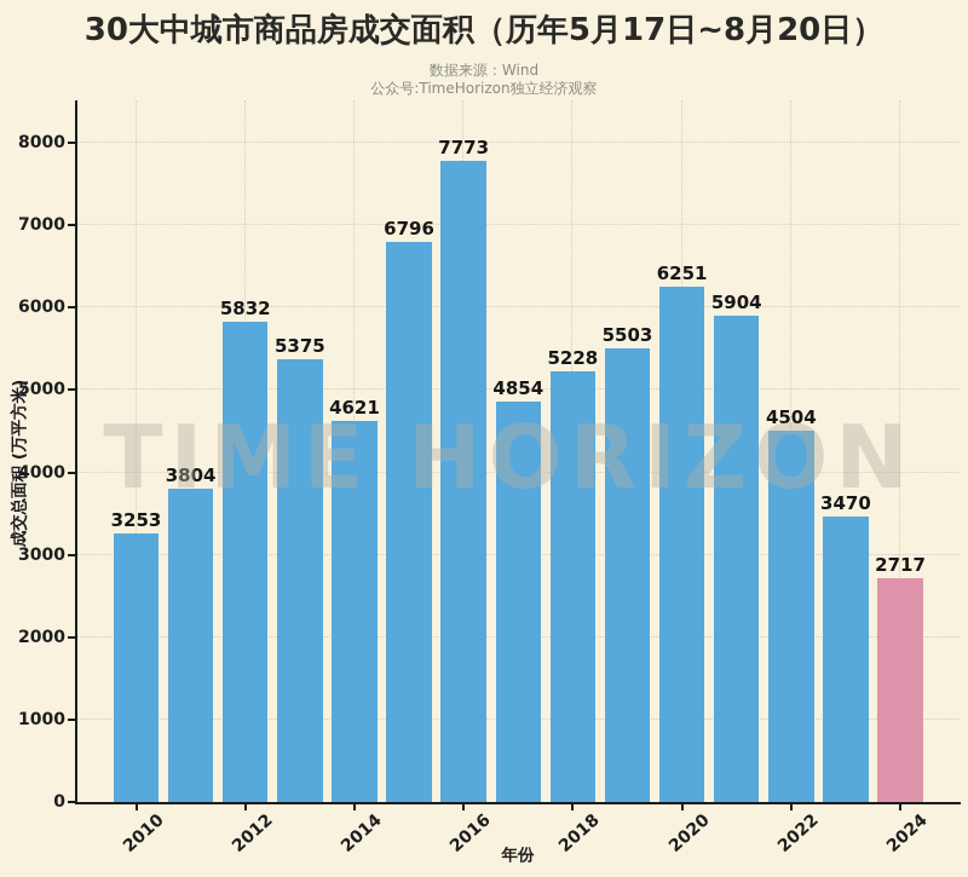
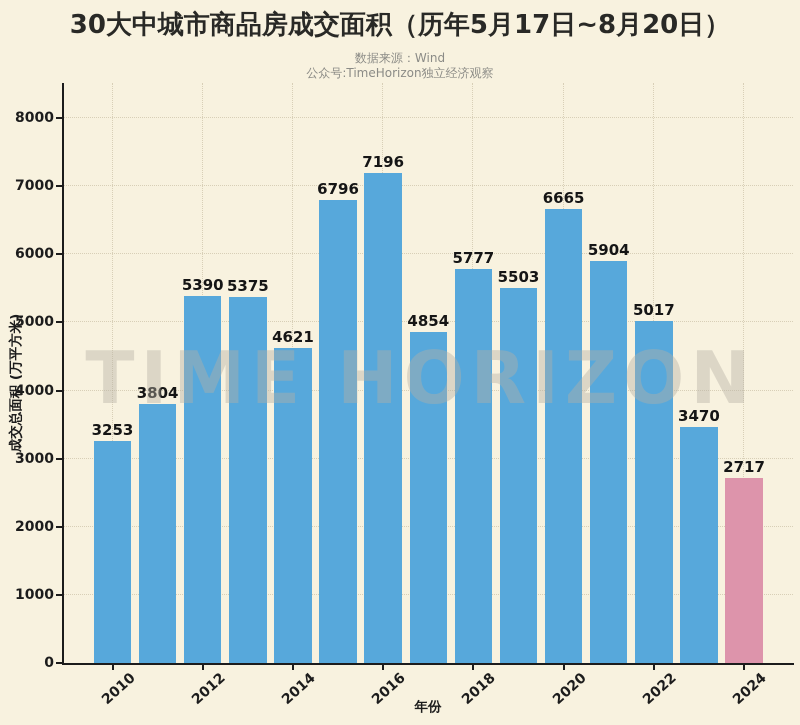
2012: 5832 -> 5390
2016: 7773 -> 7196
2018: 5228 -> 5777
2020: 6251 -> 6665
2022: 4504 -> 5017
